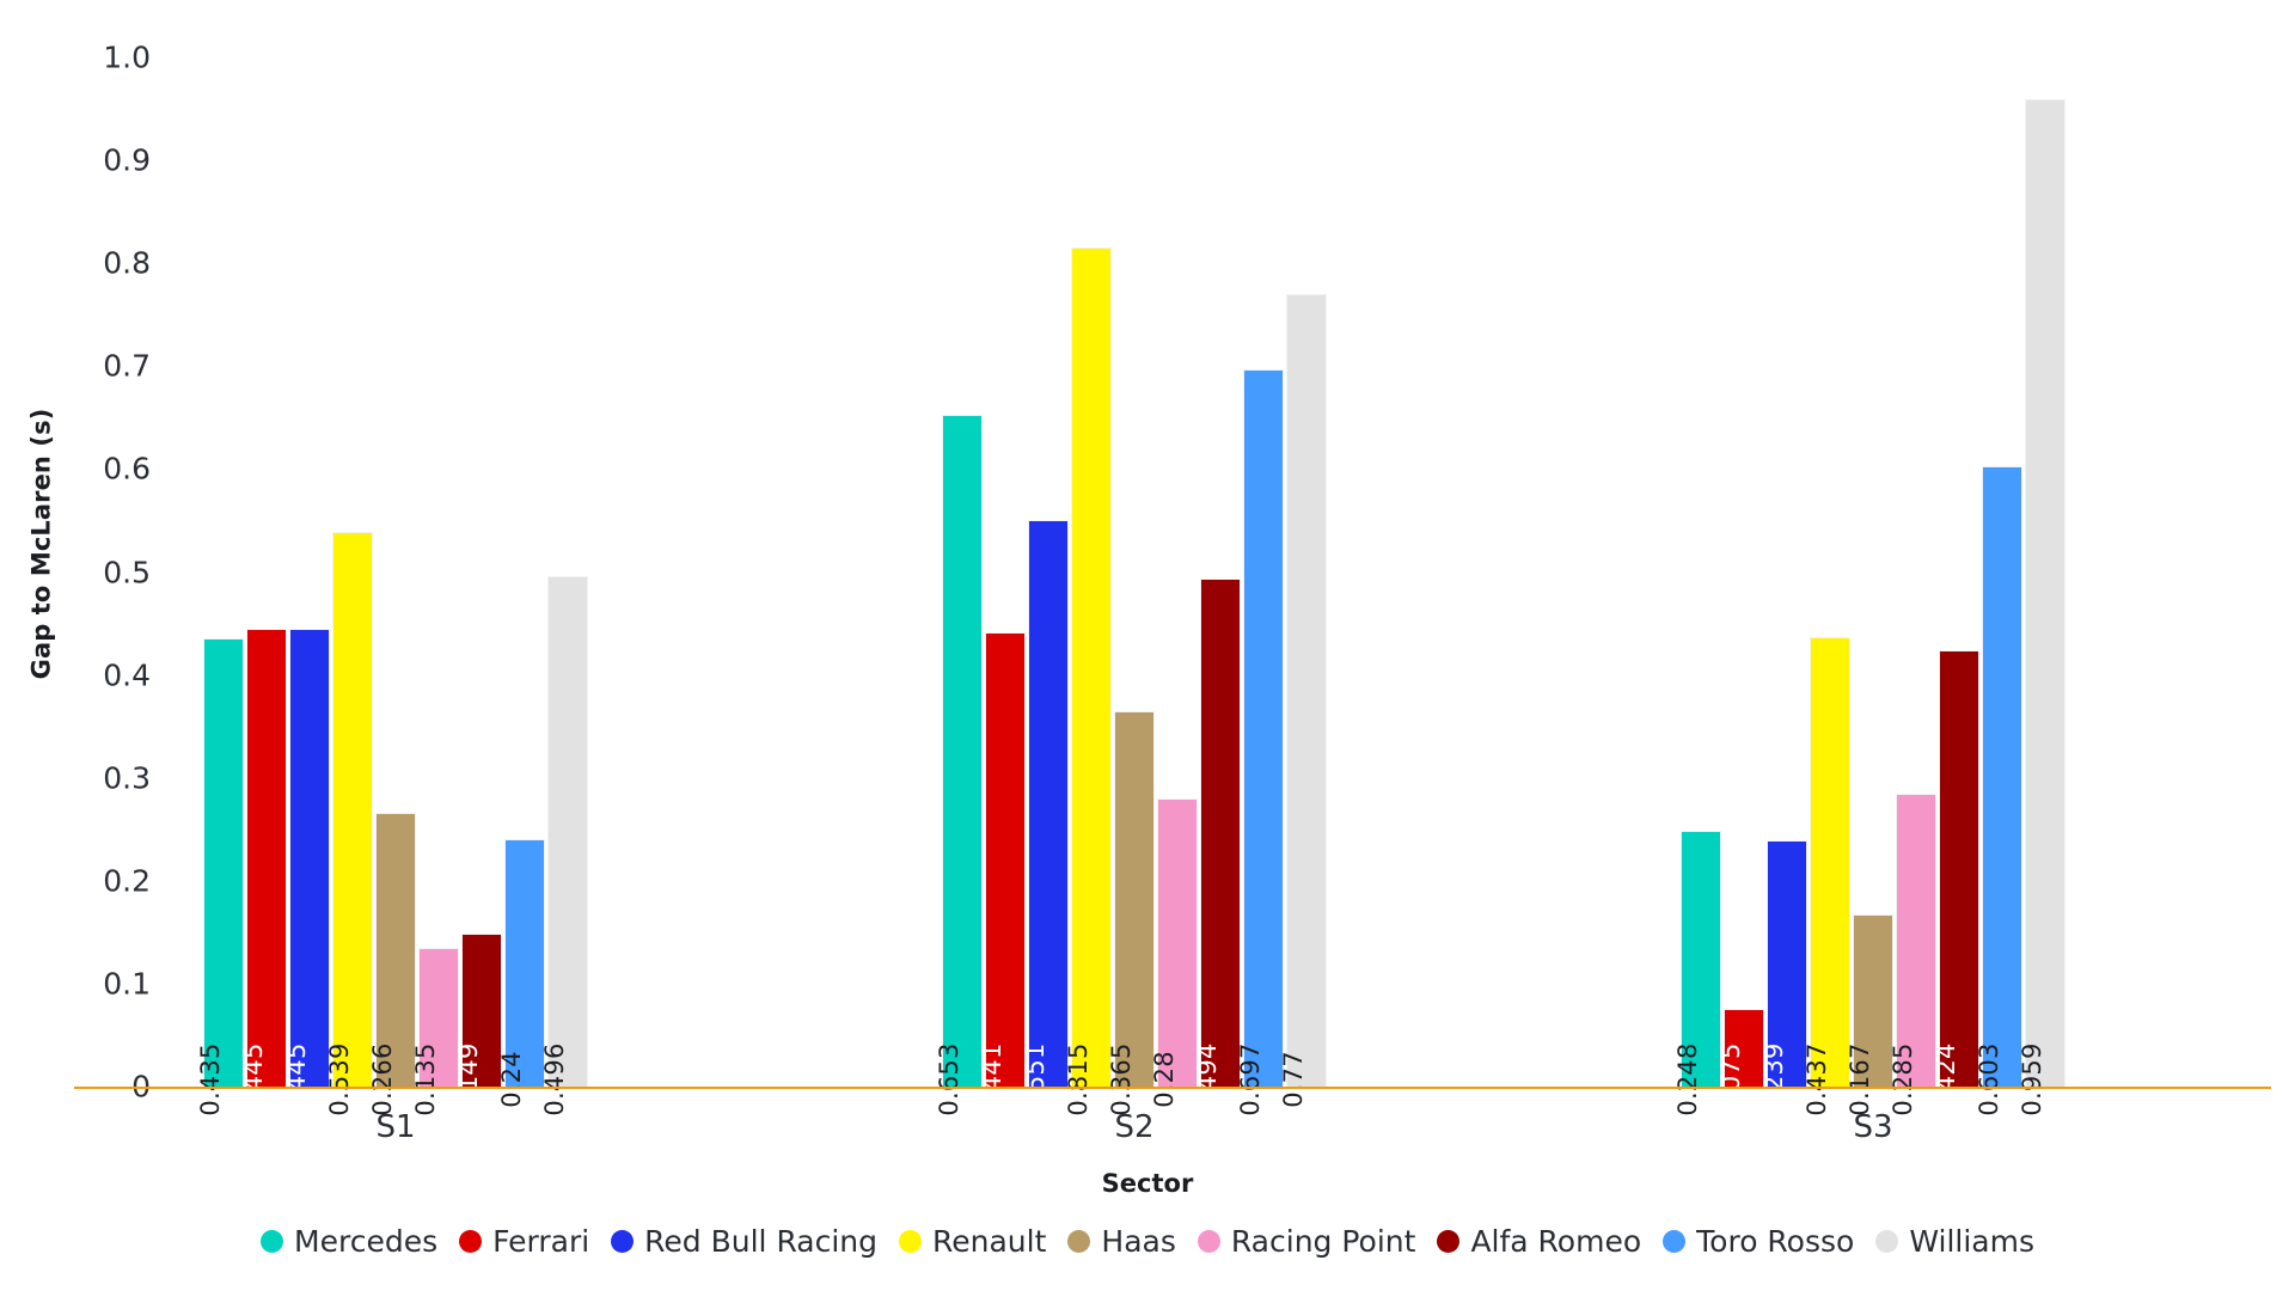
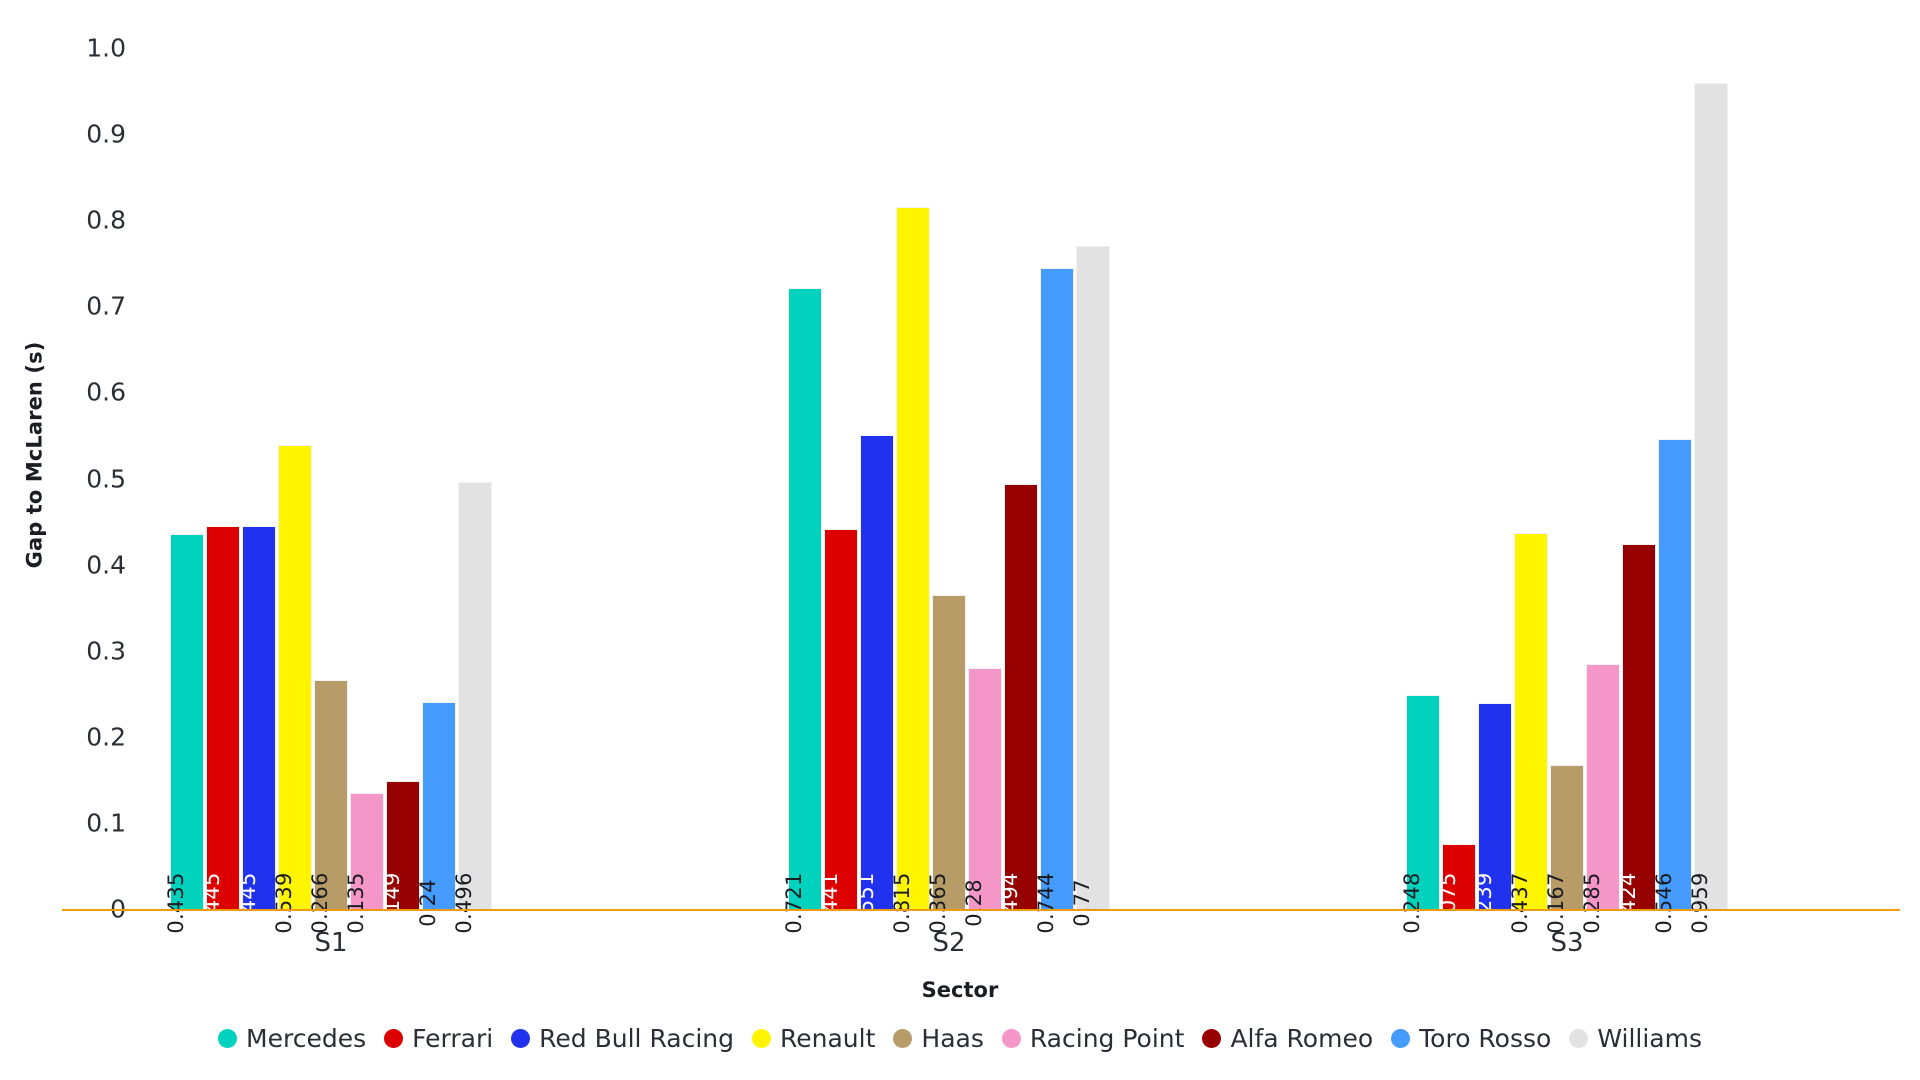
Mercedes/S2: 0.653 -> 0.721
Toro Rosso/S2: 0.697 -> 0.744
Toro Rosso/S3: 0.603 -> 0.546
